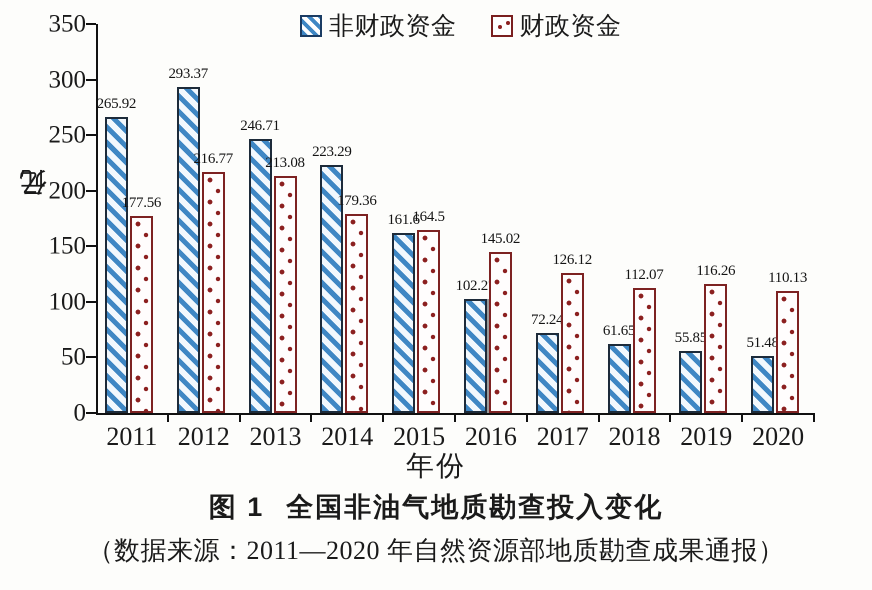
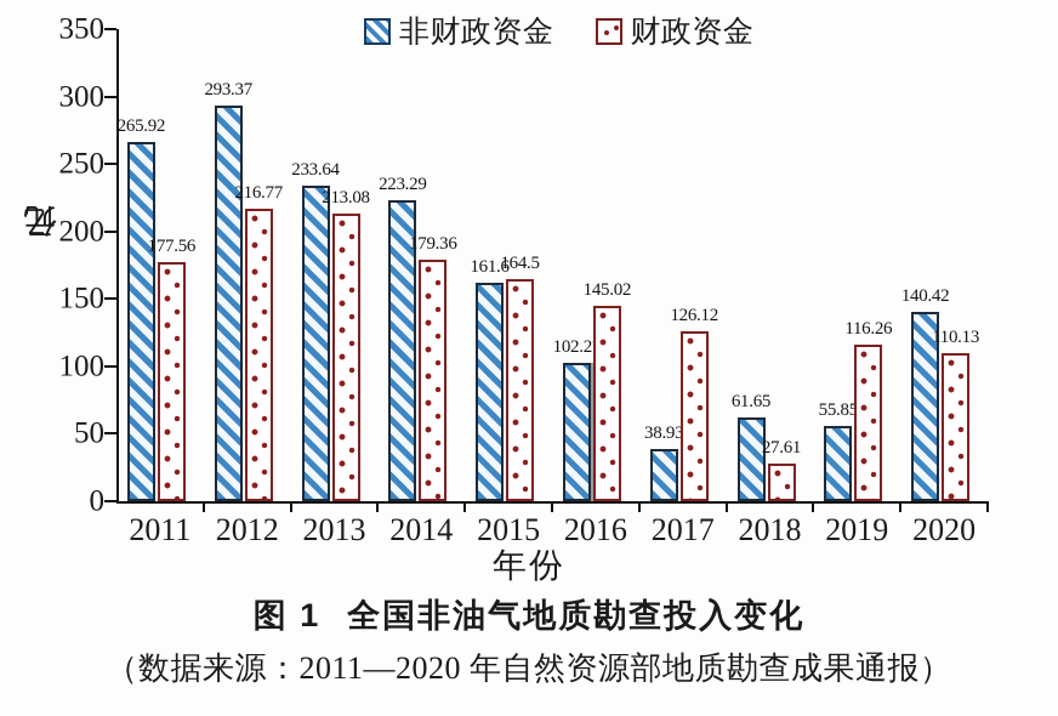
非财政资金/2013: 246.71 -> 233.64
非财政资金/2017: 72.24 -> 38.93
财政资金/2018: 112.07 -> 27.61
非财政资金/2020: 51.48 -> 140.42
